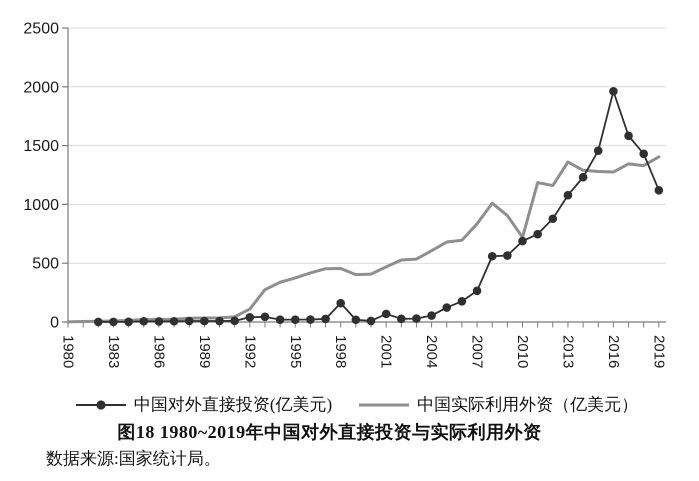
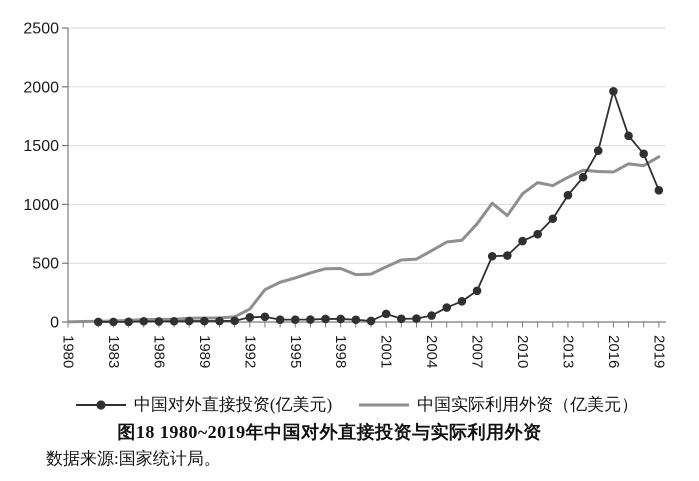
中国对外直接投资(亿美元)/1998: 160 -> 30
中国实际利用外资（亿美元）/2010: 720 -> 1090
中国实际利用外资（亿美元）/2013: 1360 -> 1230
